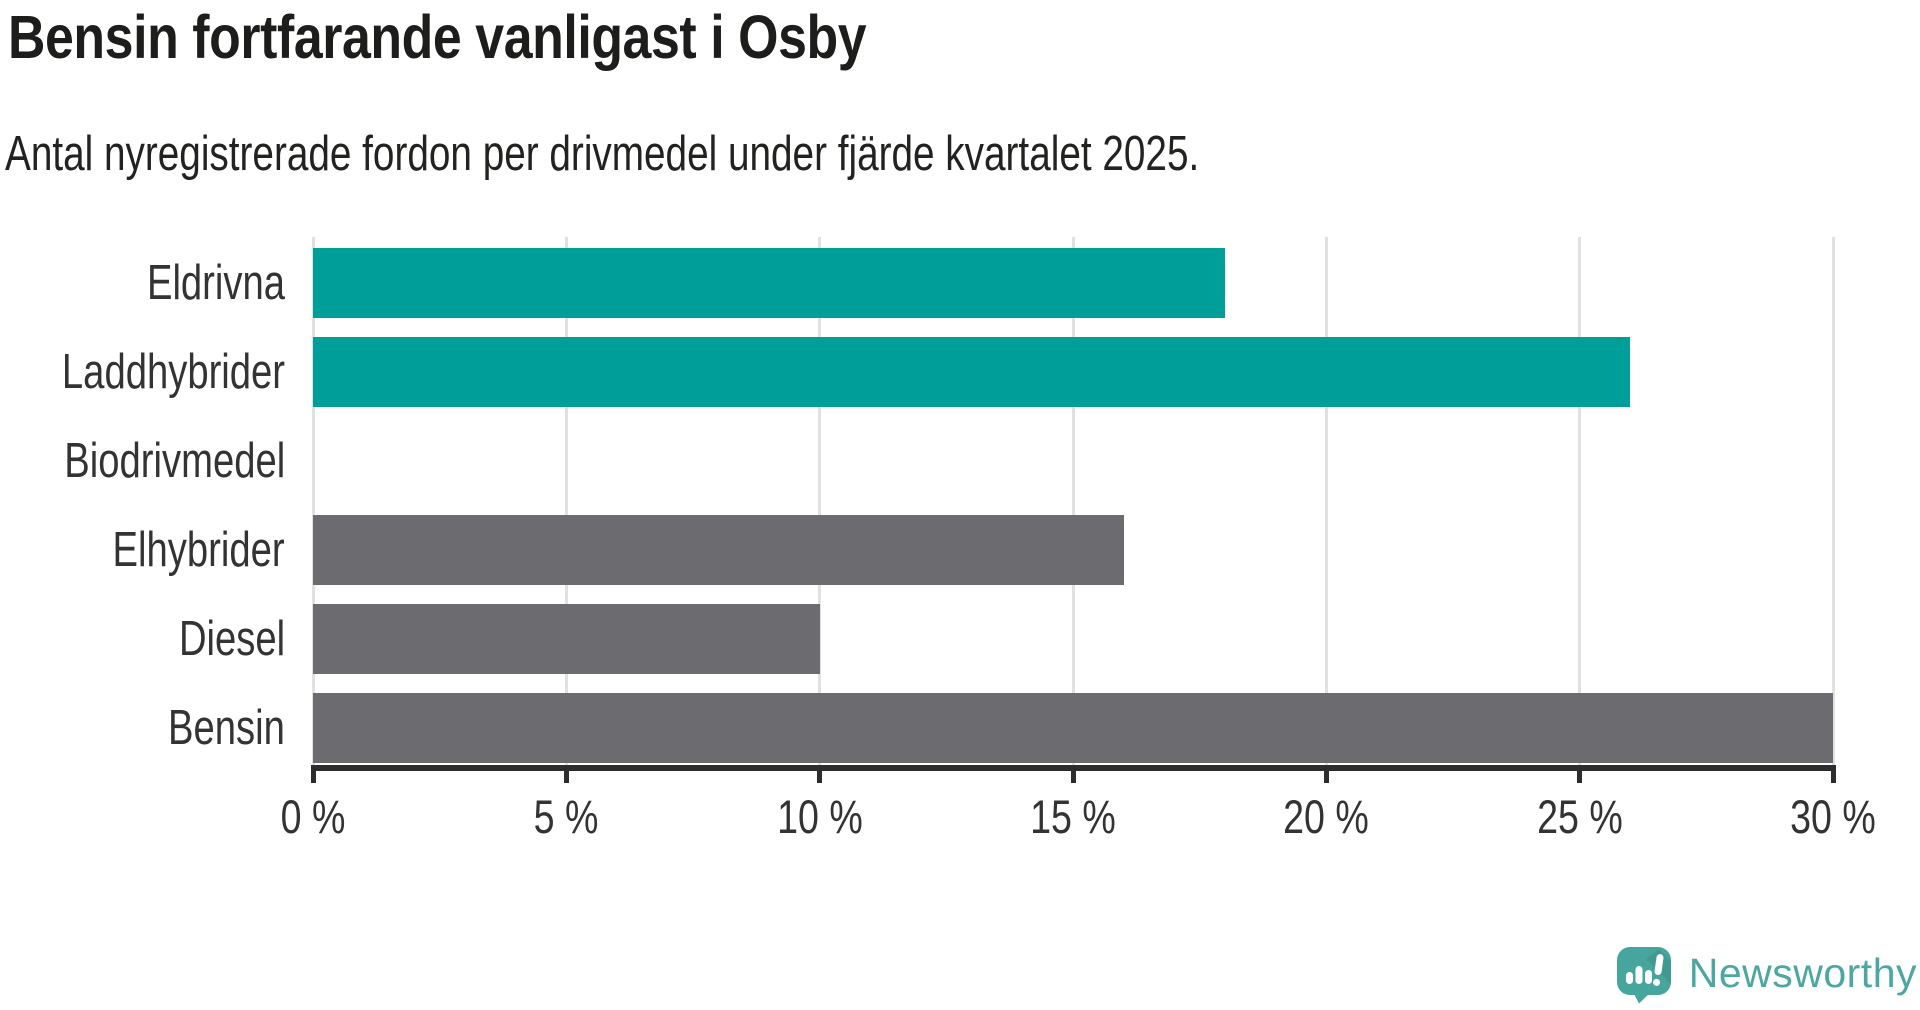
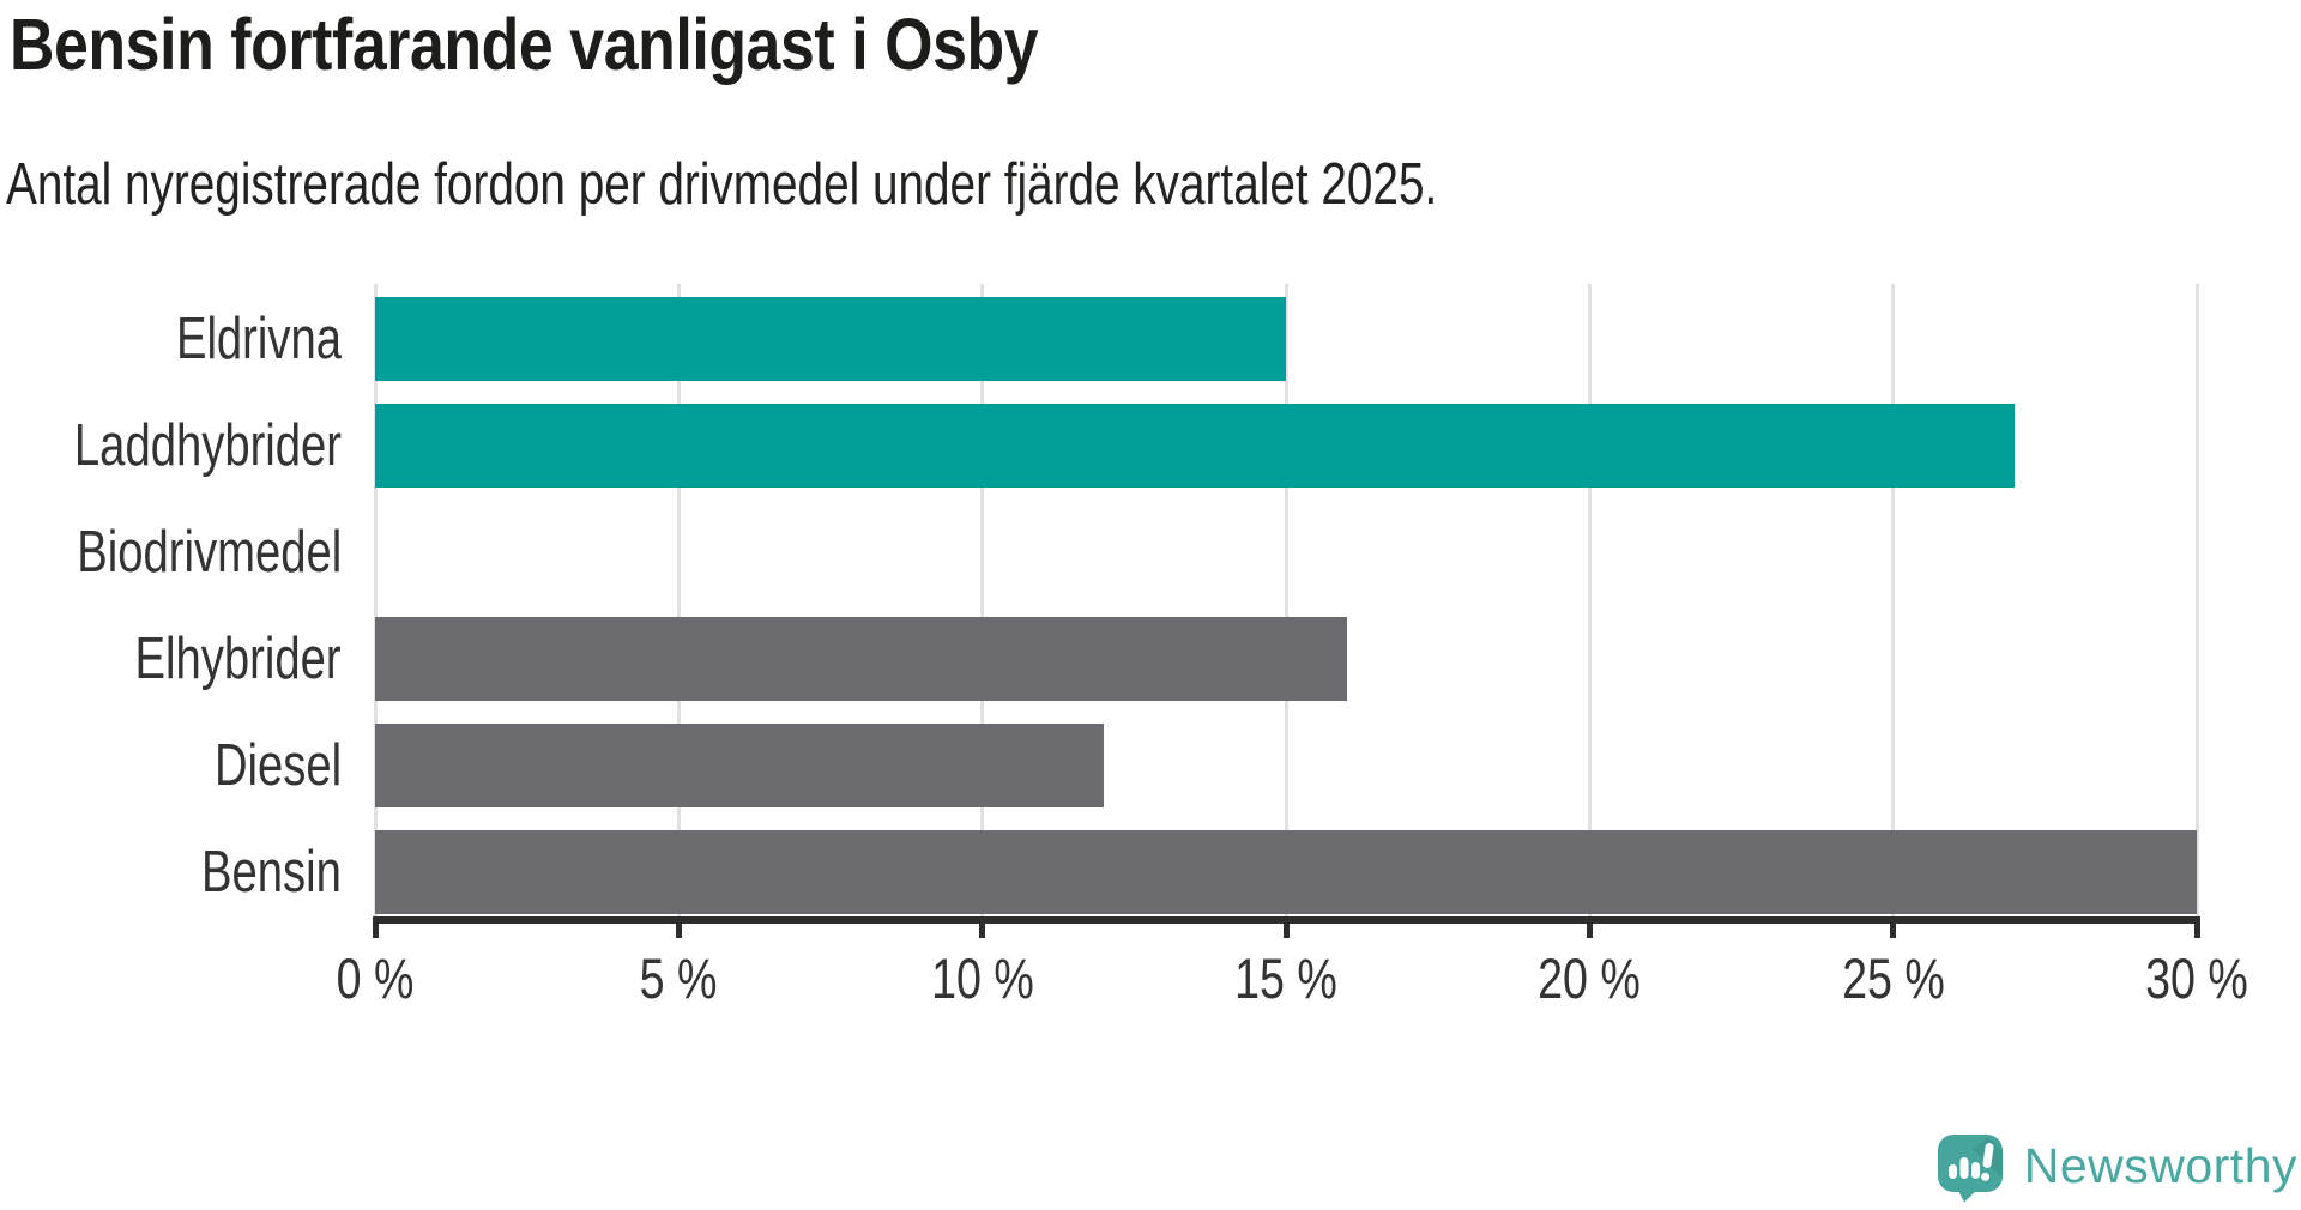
Eldrivna: 18% -> 15%
Laddhybrider: 26% -> 27%
Diesel: 10% -> 12%
